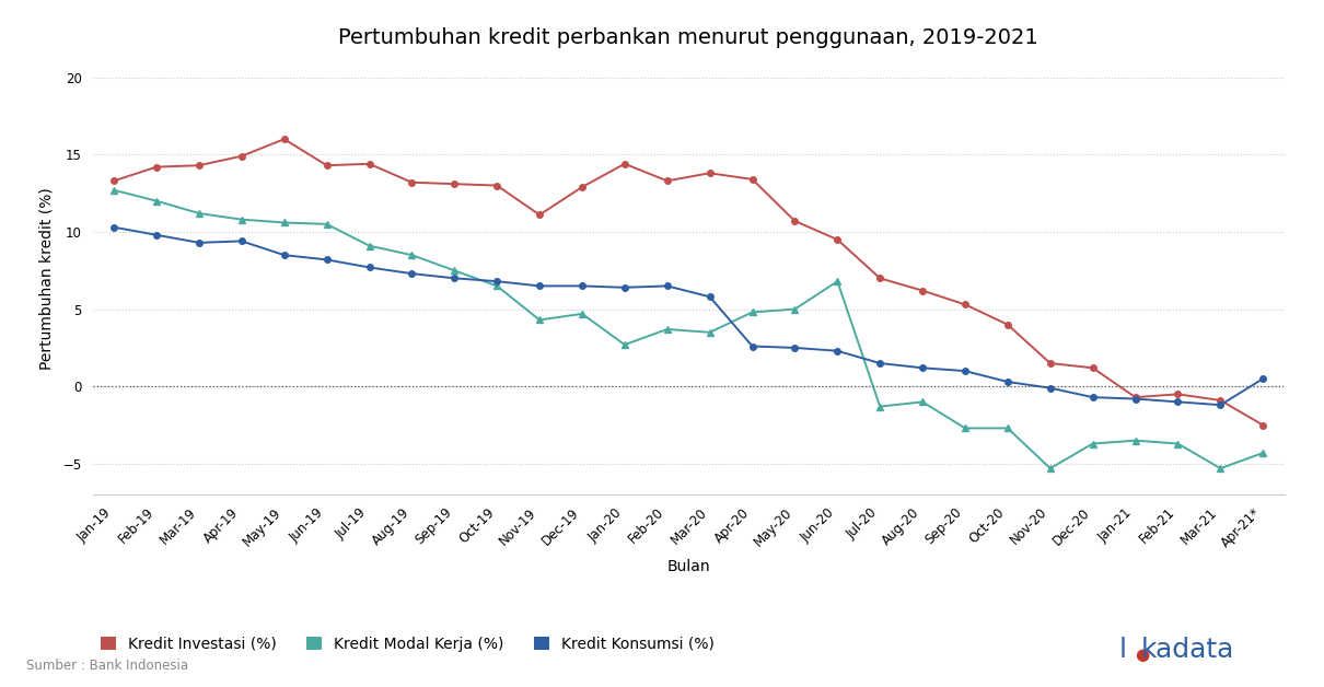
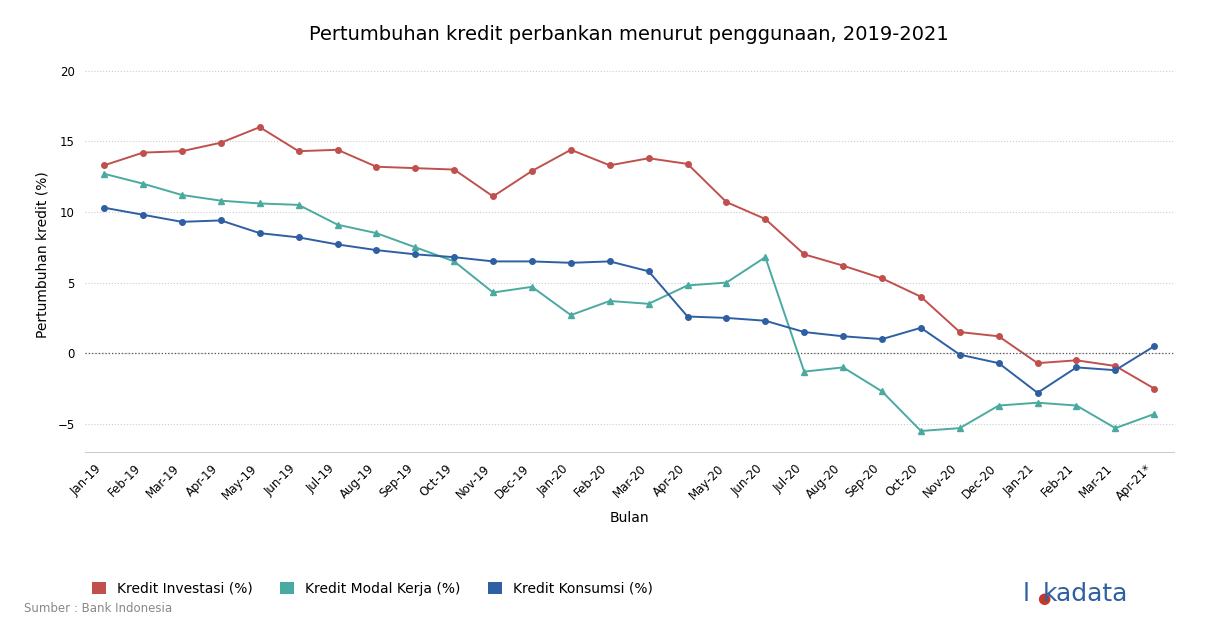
Kredit Modal Kerja (%)/Oct-20: -2.7 -> -5.5
Kredit Konsumsi (%)/Oct-20: 0.3 -> 1.8
Kredit Konsumsi (%)/Jan-21: -0.8 -> -2.8
